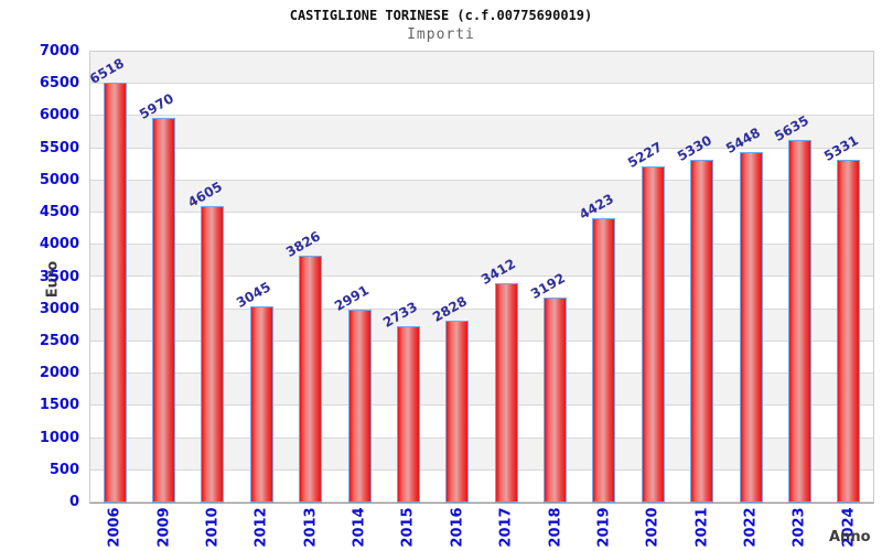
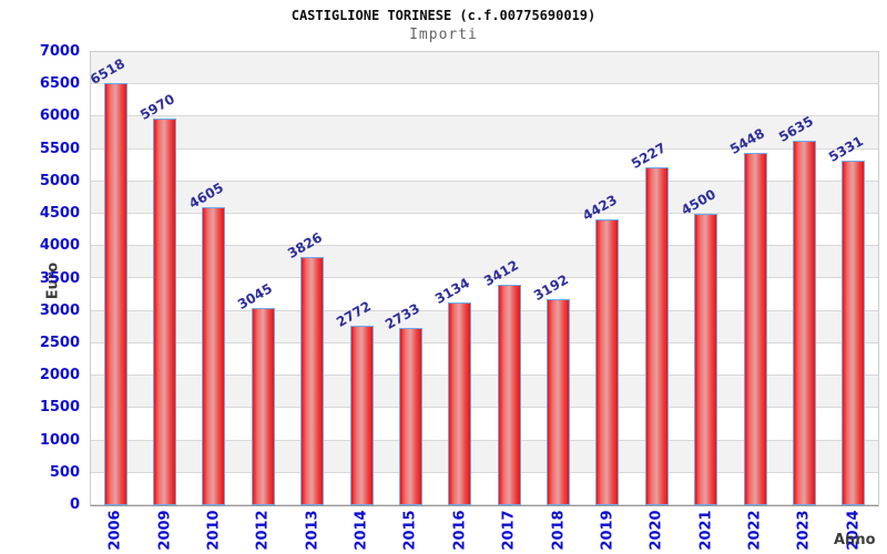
2014: 2991 -> 2772
2016: 2828 -> 3134
2021: 5330 -> 4500
